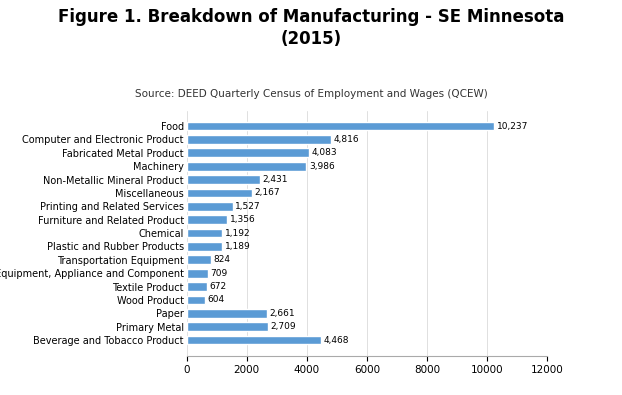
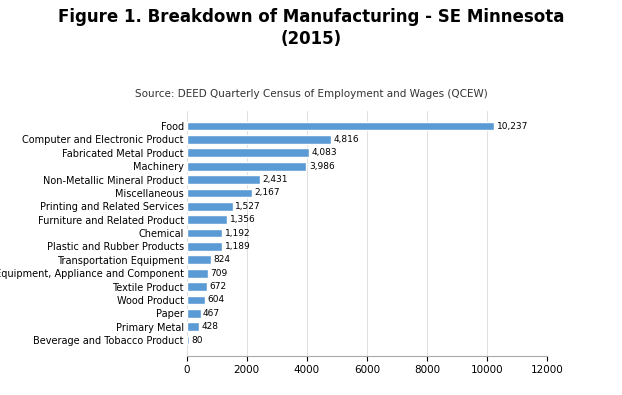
Paper: 2,661 -> 467
Primary Metal: 2,709 -> 428
Beverage and Tobacco Product: 4,468 -> 80
